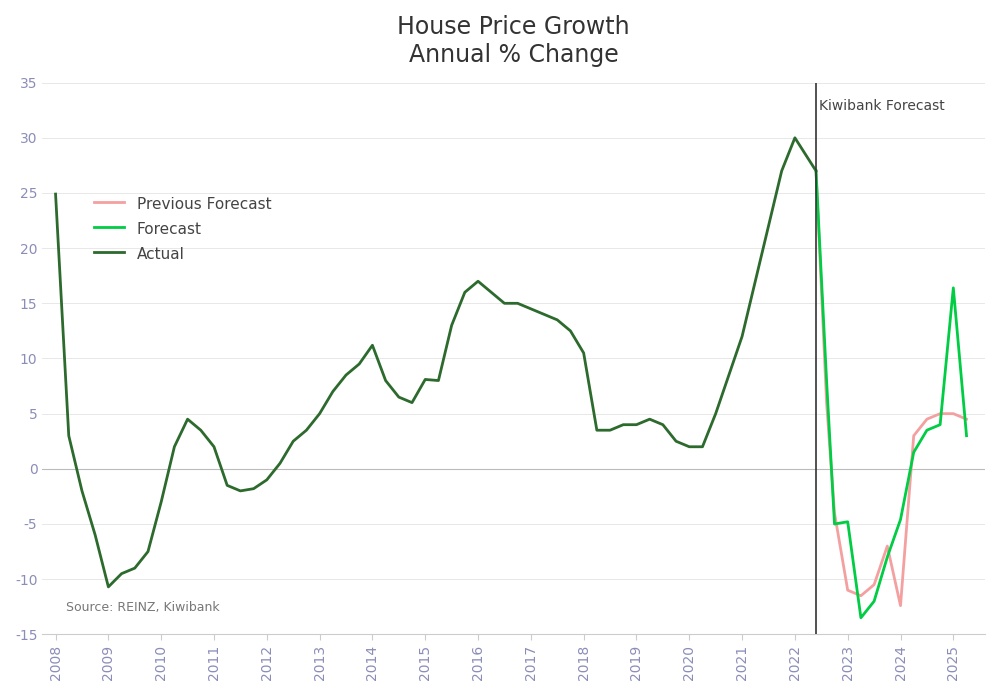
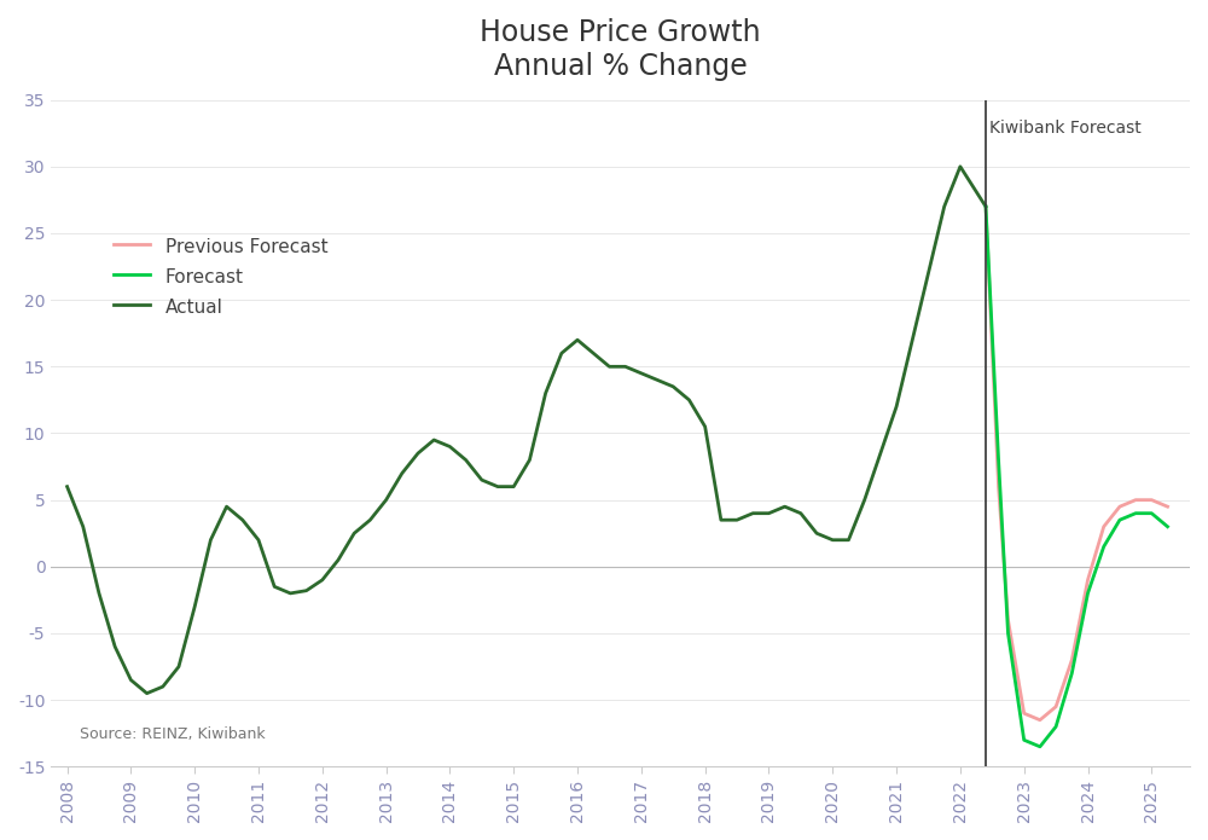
Actual/2008: 24.9 -> 6.0
Actual/2009: -10.7 -> -8.5
Actual/2014: 11.2 -> 9.0
Actual/2015: 8.1 -> 6.0
Forecast/2023: -4.8 -> -13.0
Forecast/2024: -4.6 -> -2.0
Previous Forecast/2024: -12.4 -> -1.0
Forecast/2025: 16.4 -> 4.0
